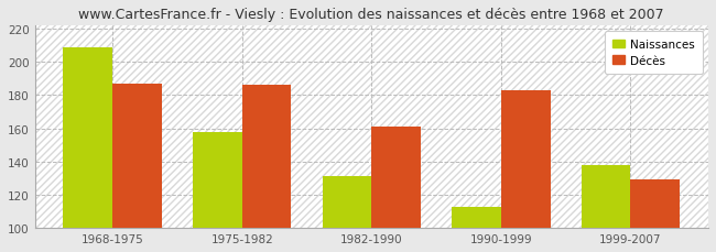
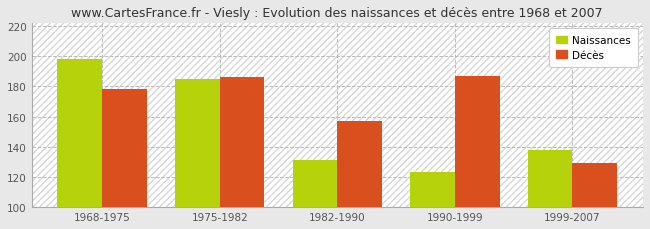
Naissances/1968-1975: 209 -> 198
Décès/1968-1975: 187 -> 178
Naissances/1975-1982: 158 -> 185
Décès/1982-1990: 161 -> 157
Naissances/1990-1999: 113 -> 123
Décès/1990-1999: 183 -> 187
